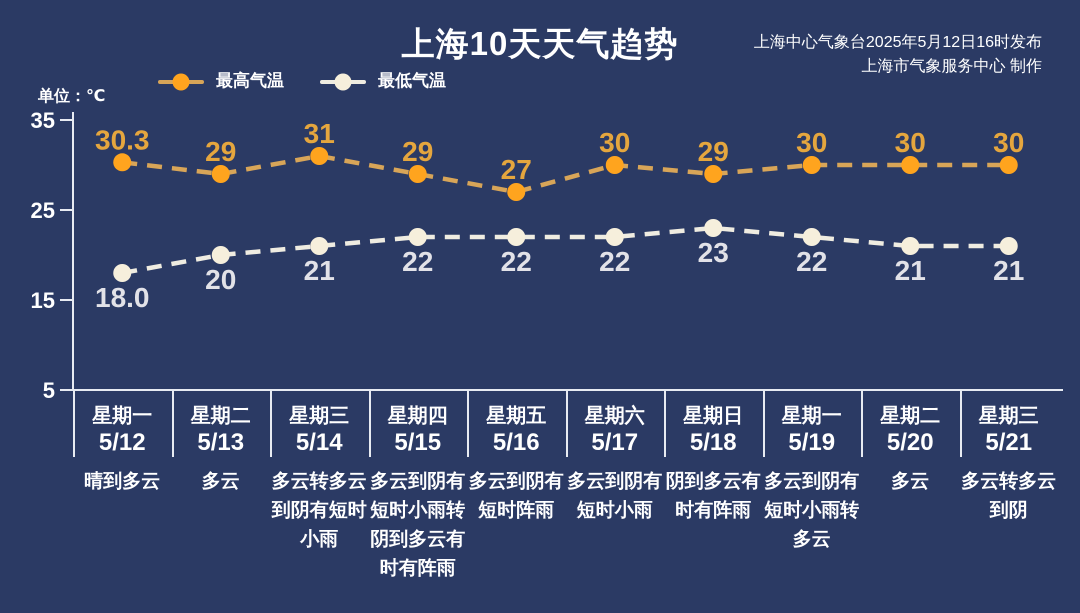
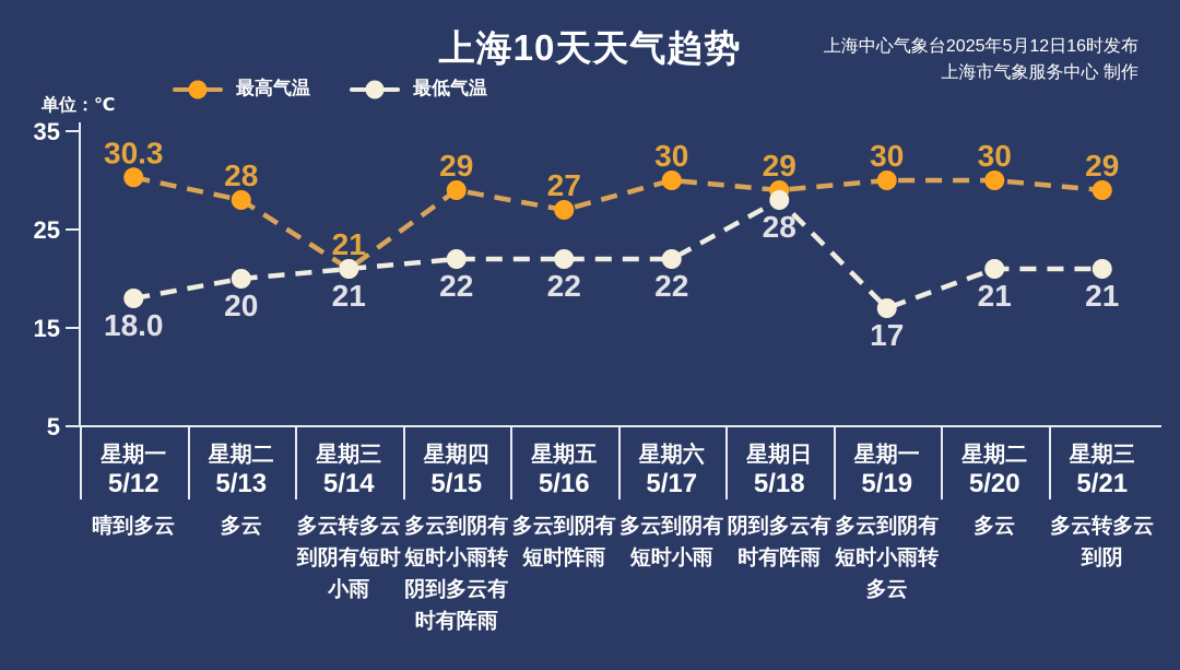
最高气温/5/13: 29 -> 28
最高气温/5/14: 31 -> 21
最低气温/5/18: 23 -> 28
最低气温/5/19: 22 -> 17
最高气温/5/21: 30 -> 29
